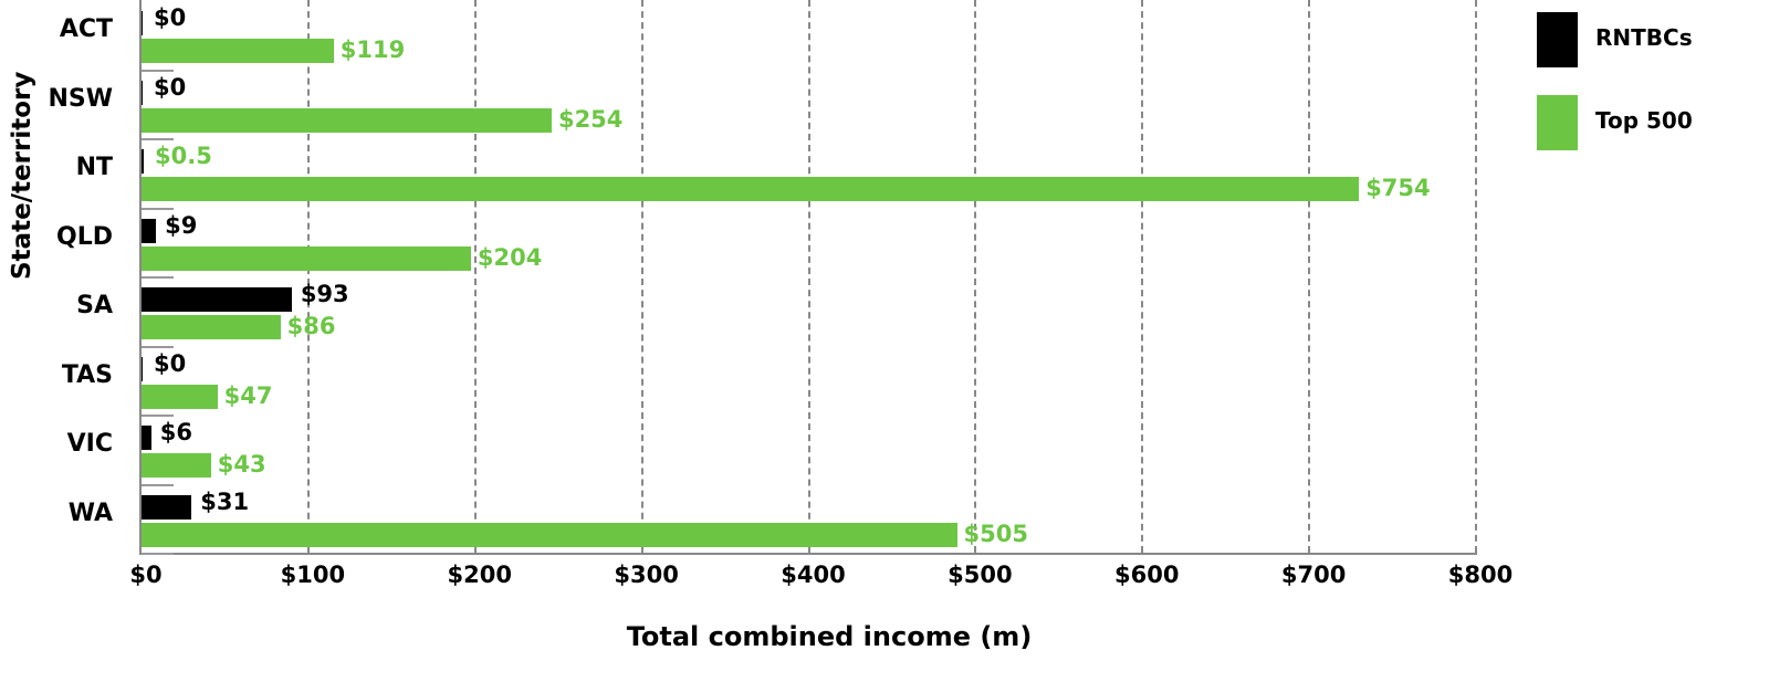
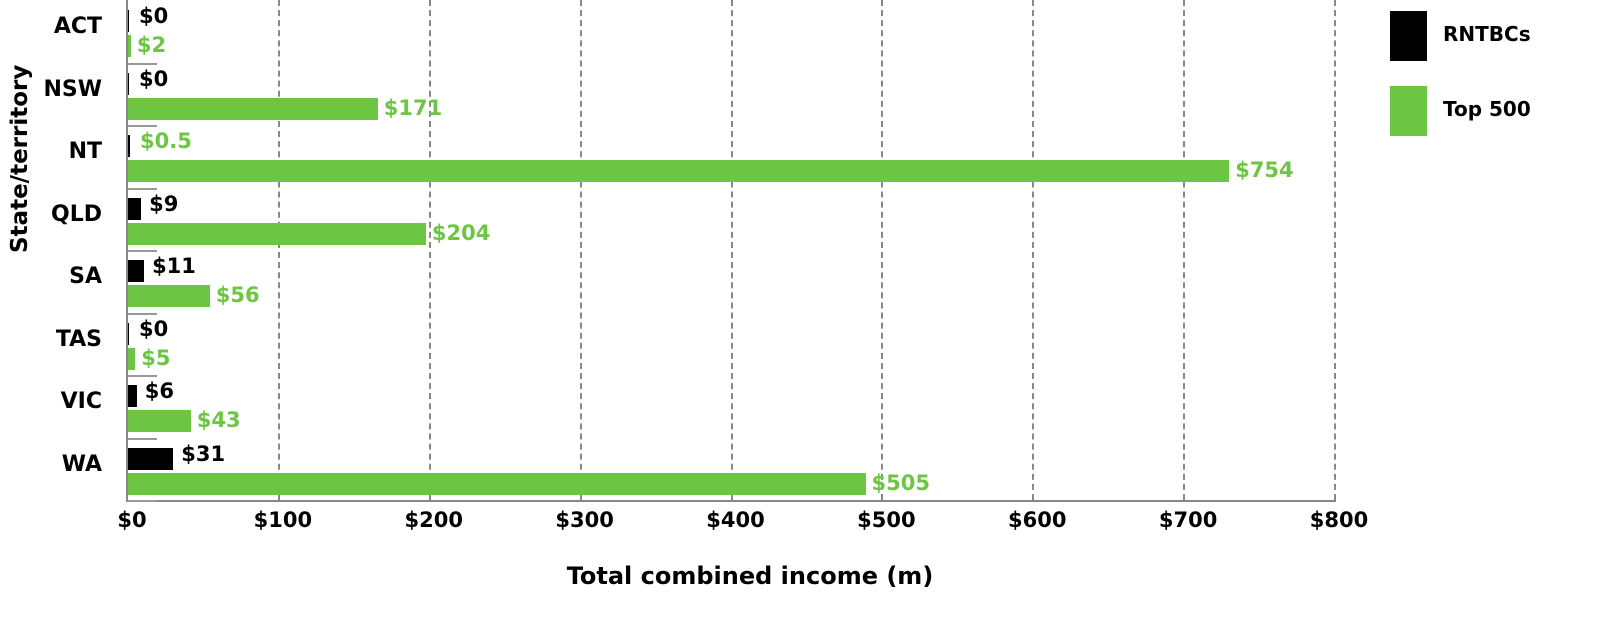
Top 500/ACT: $119 -> $2
Top 500/NSW: $254 -> $171
RNTBCs/SA: $93 -> $11
Top 500/SA: $86 -> $56
Top 500/TAS: $47 -> $5
